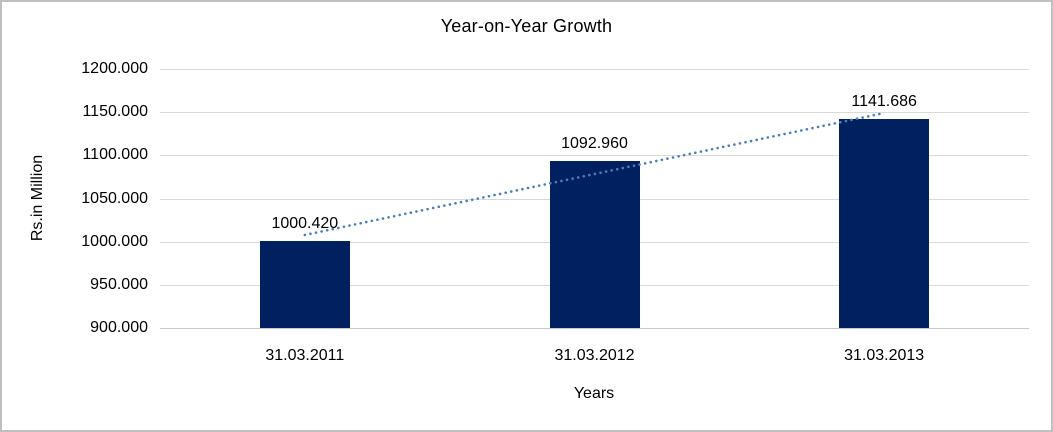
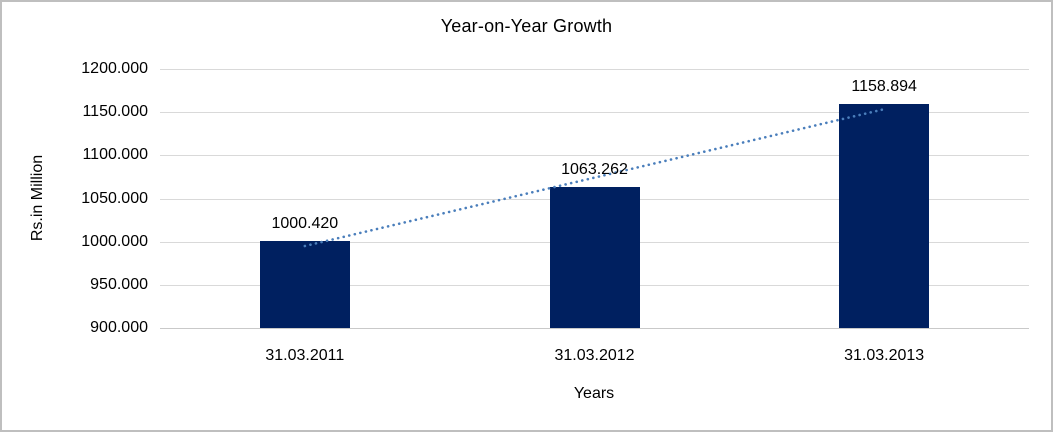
31.03.2012: 1092.960 -> 1063.262
31.03.2013: 1141.686 -> 1158.894
